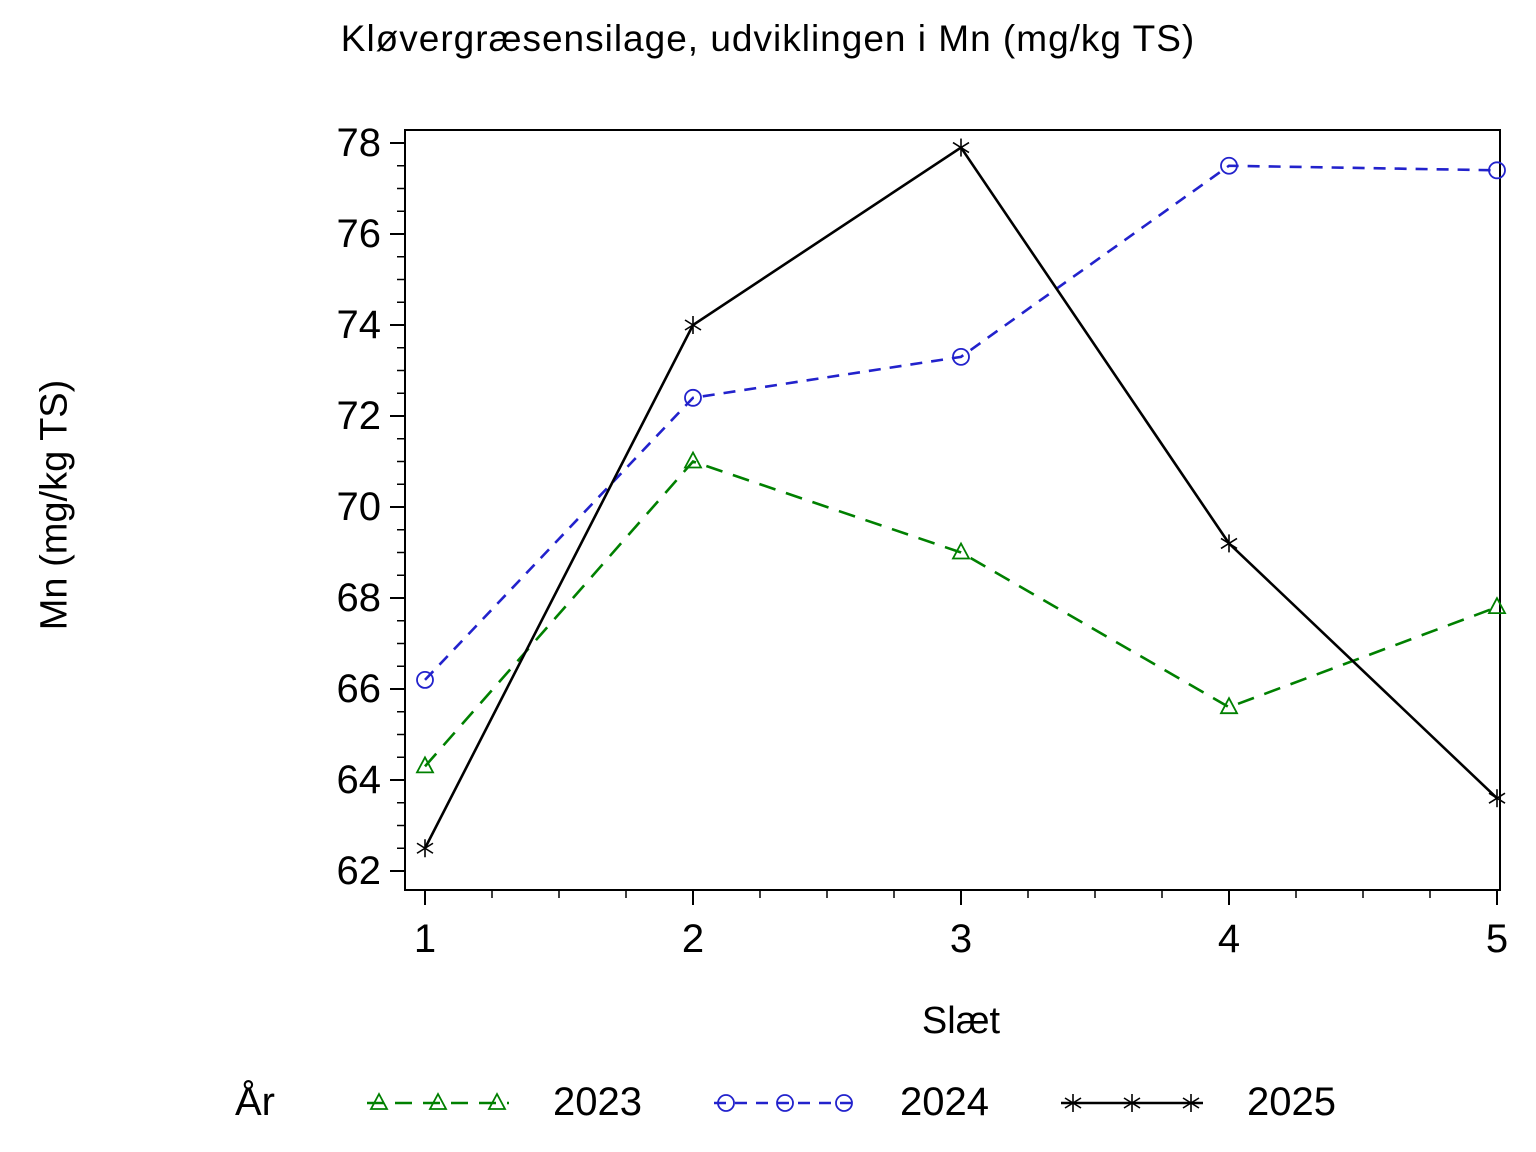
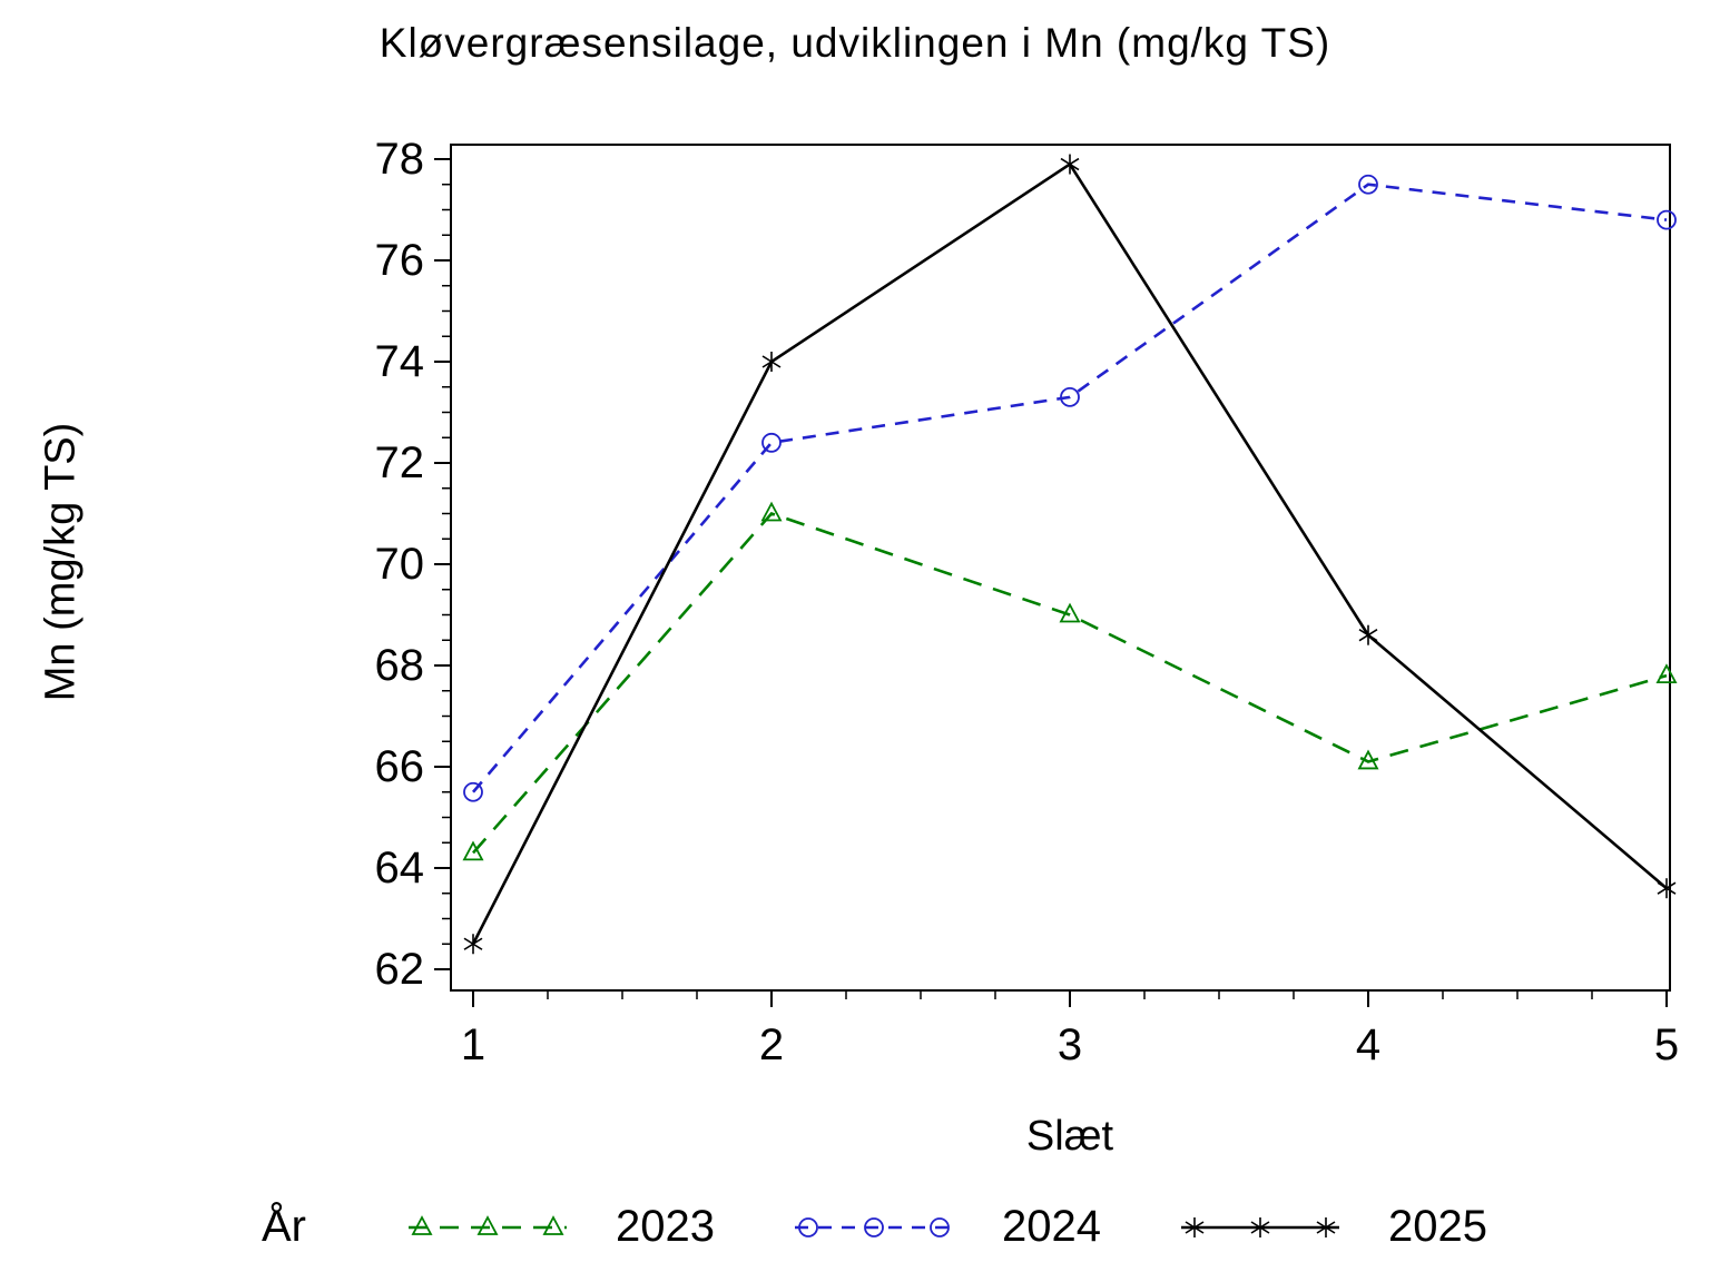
2024/1: 66.2 -> 65.5
2023/4: 65.6 -> 66.1
2025/4: 69.2 -> 68.6
2024/5: 77.4 -> 76.8
